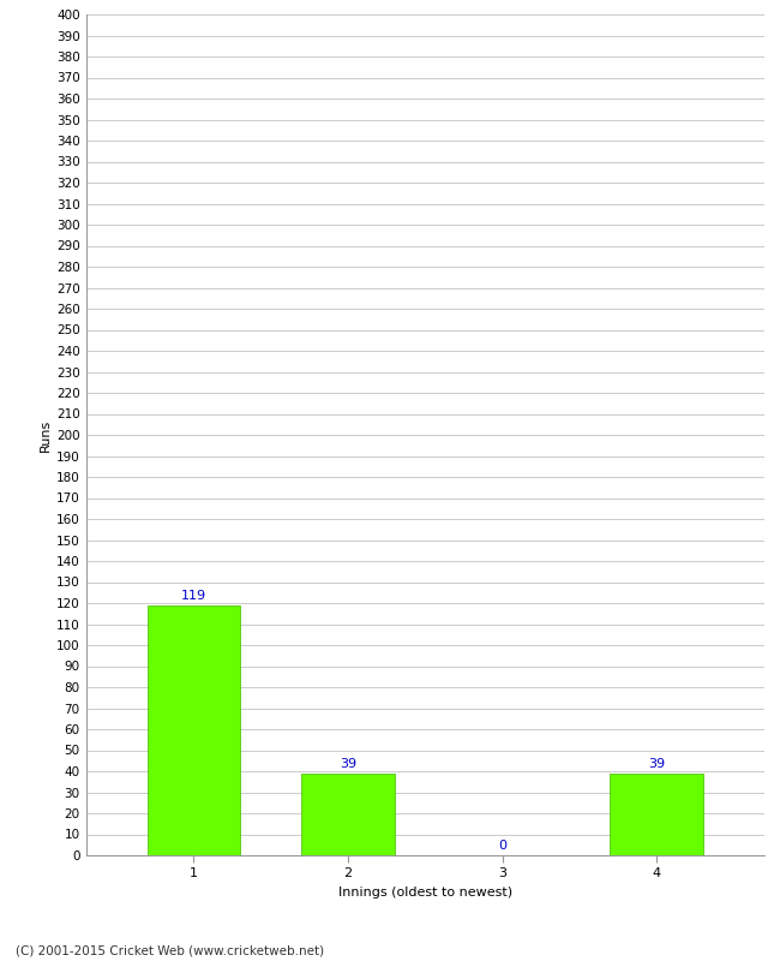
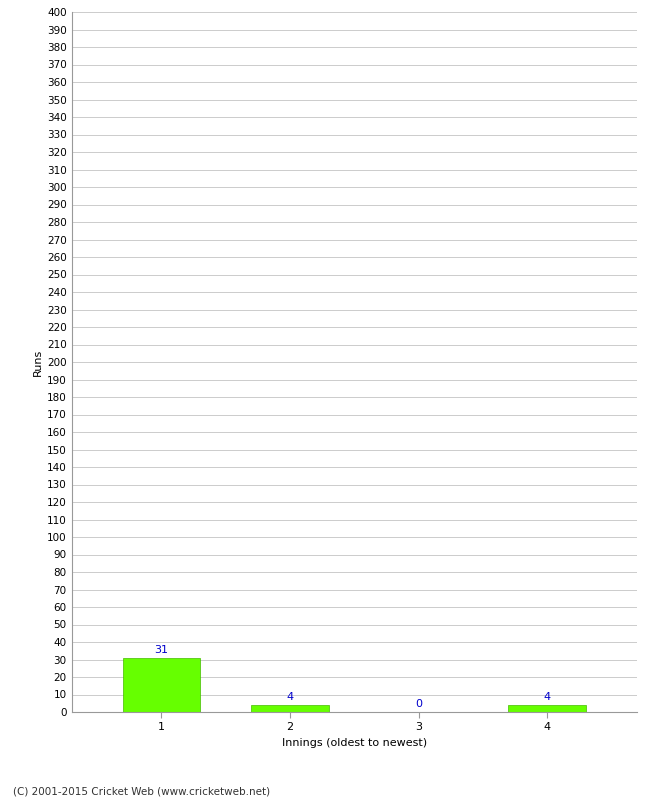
1: 119 -> 31
2: 39 -> 4
4: 39 -> 4
